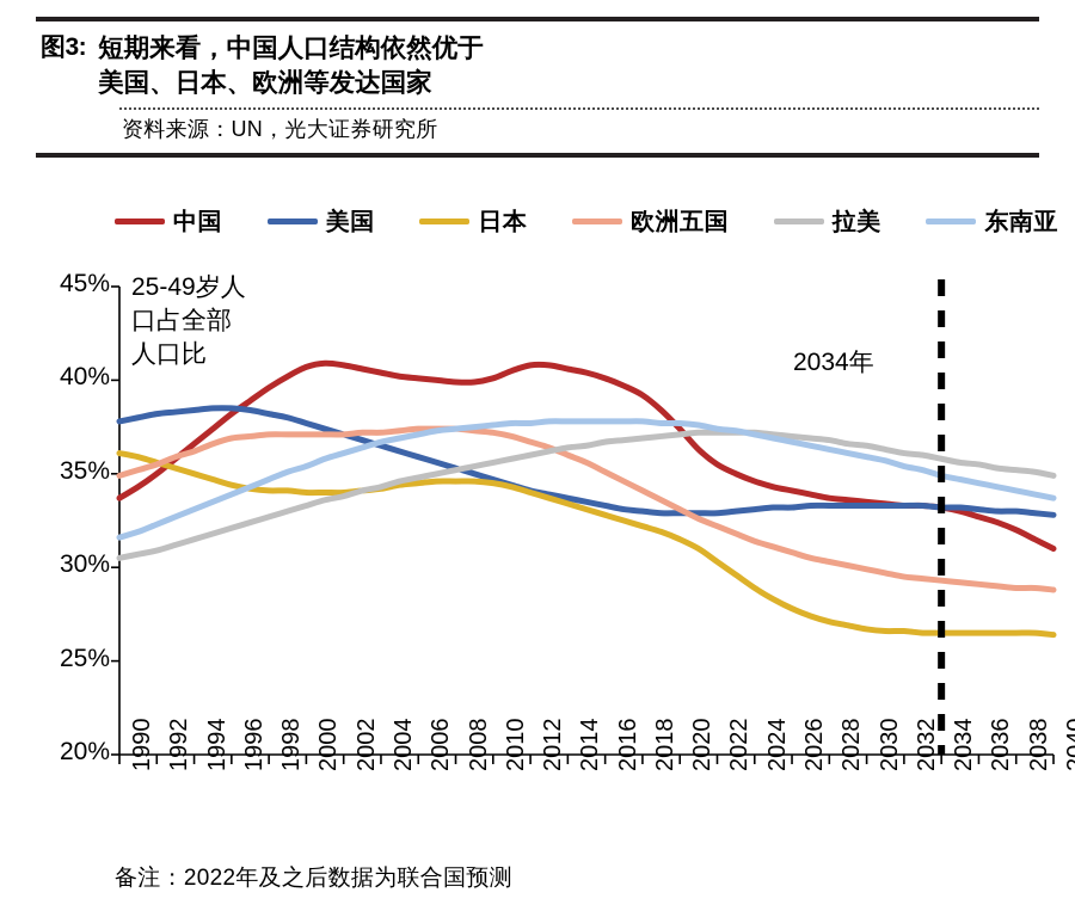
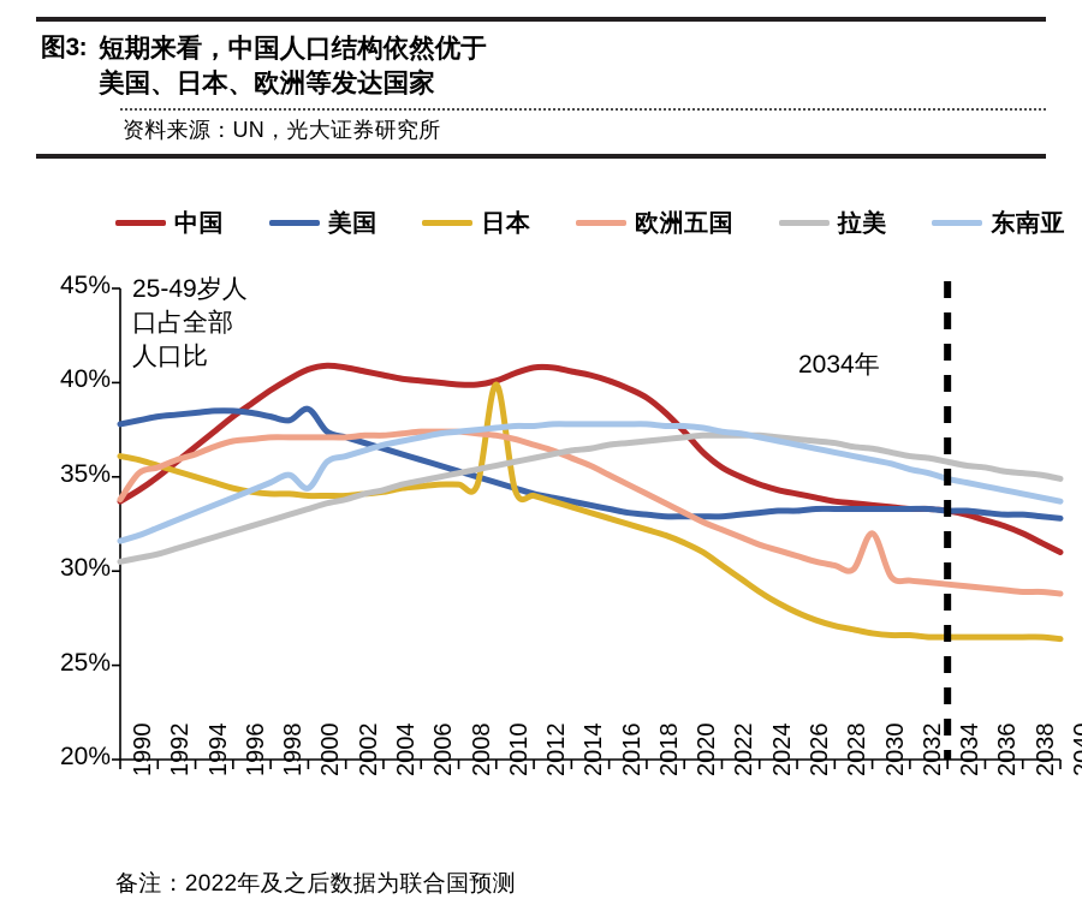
欧洲五国/1990: 34.9% -> 33.8%
美国/2000: 37.7% -> 38.6%
东南亚/2000: 35.4% -> 34.4%
日本/2010: 34.5% -> 39.9%
欧洲五国/2030: 29.9% -> 32.0%
